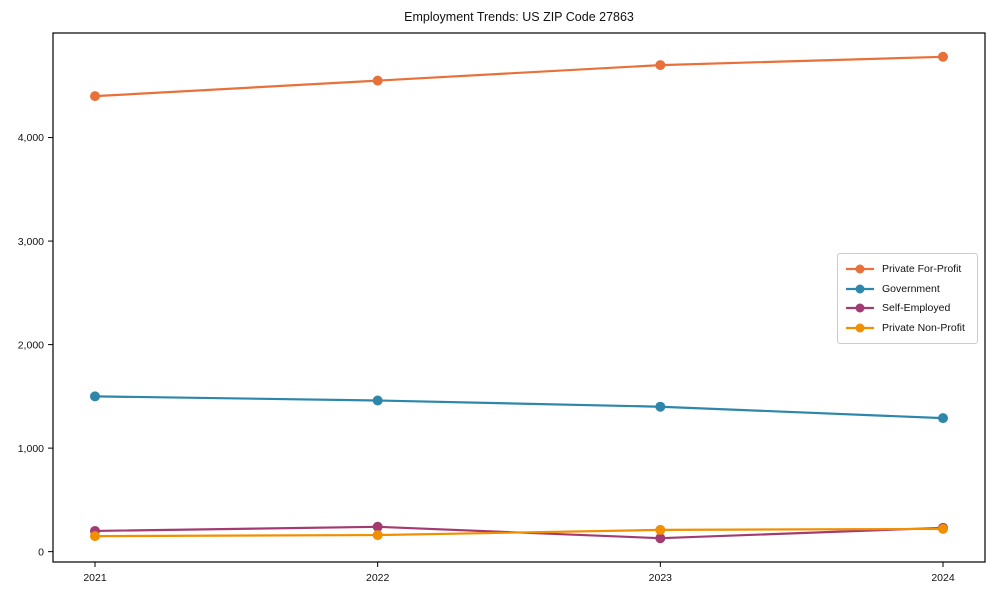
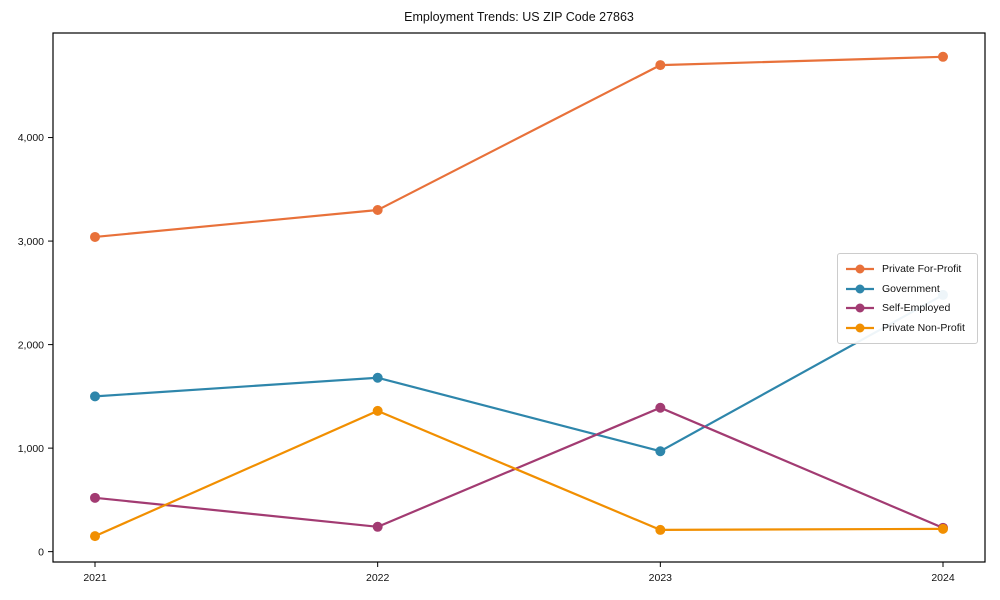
Private For-Profit/2021: 4400 -> 3040
Self-Employed/2021: 200 -> 520
Private For-Profit/2022: 4550 -> 3300
Government/2022: 1460 -> 1680
Private Non-Profit/2022: 160 -> 1360
Government/2023: 1400 -> 970
Self-Employed/2023: 130 -> 1390
Government/2024: 1290 -> 2480
